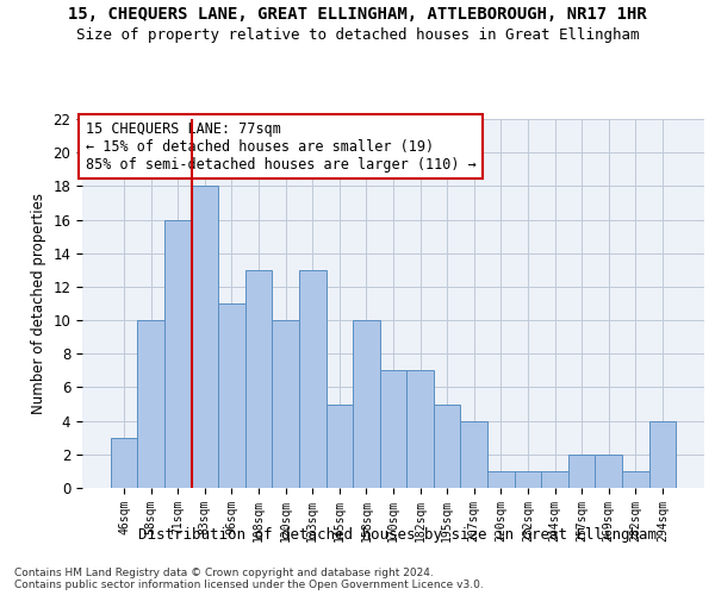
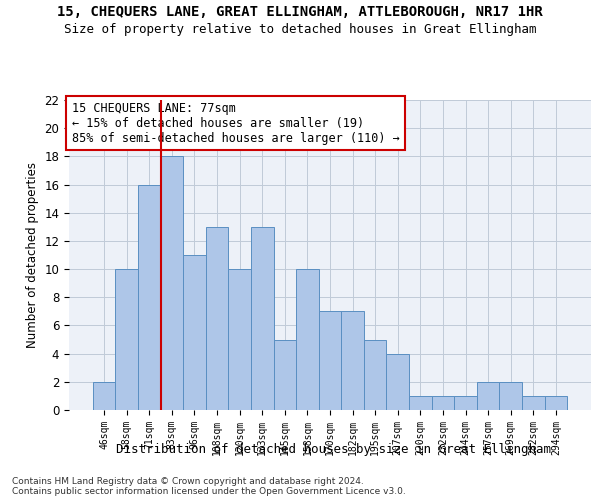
46sqm: 3 -> 2
294sqm: 4 -> 1
